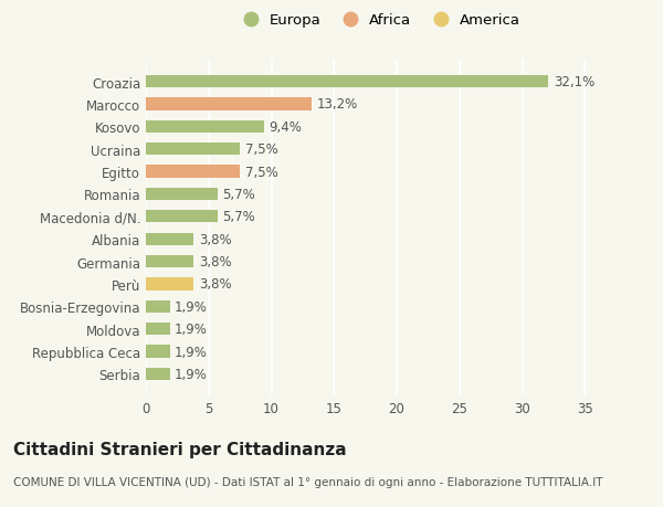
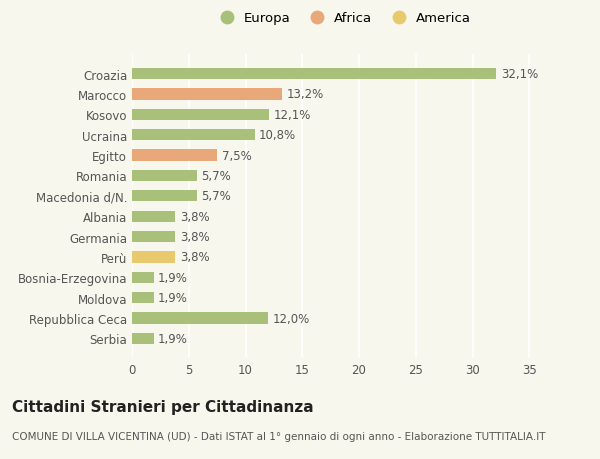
Kosovo: 9,4% -> 12,1%
Ucraina: 7,5% -> 10,8%
Repubblica Ceca: 1,9% -> 12,0%
